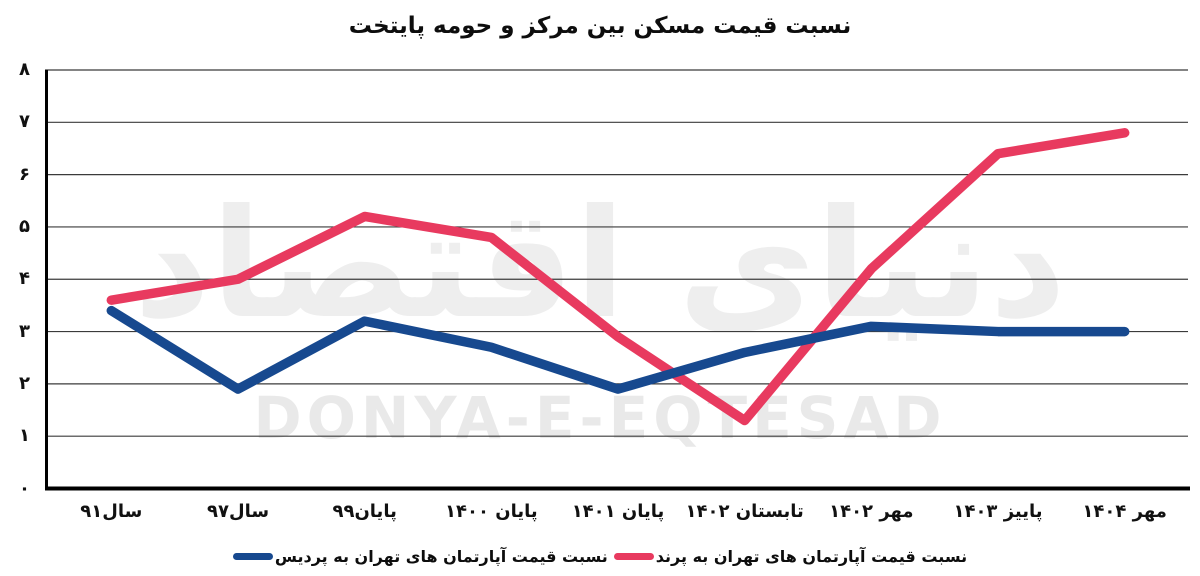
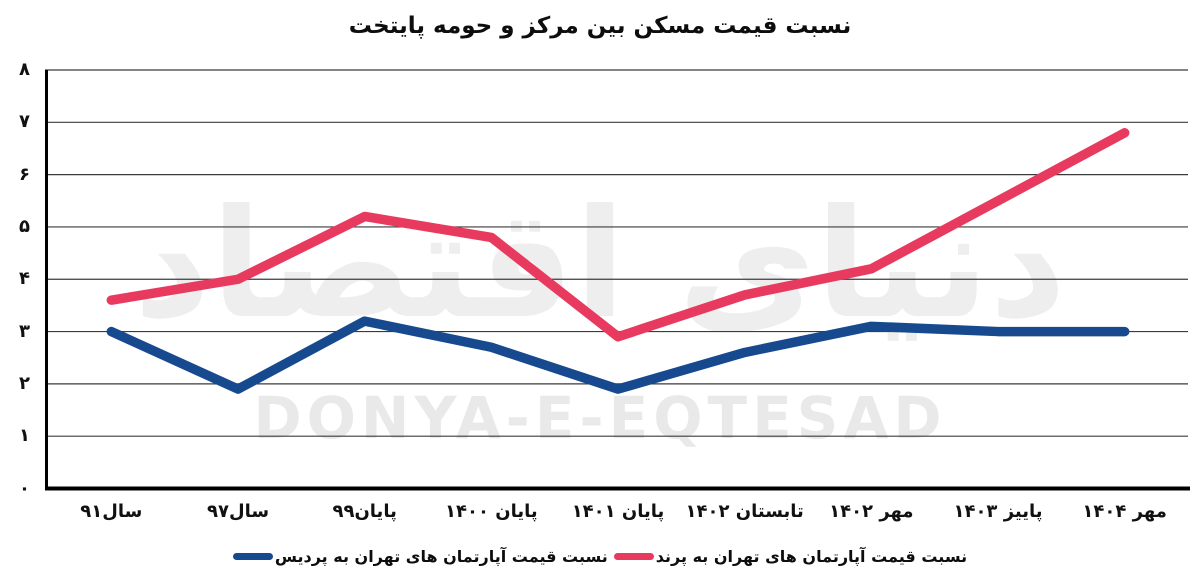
نسبت قیمت آپارتمان های تهران به پردیس/سال۹۱: 3.4 -> 3.0
نسبت قیمت آپارتمان های تهران به پرند/تابستان ۱۴۰۲: 1.3 -> 3.7
نسبت قیمت آپارتمان های تهران به پرند/پاییز ۱۴۰۳: 6.4 -> 5.5
